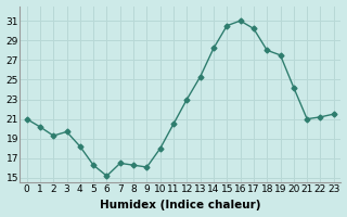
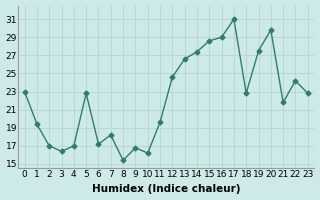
0: 21.0 -> 23.0
1: 20.2 -> 19.4
2: 19.3 -> 17.0
3: 19.7 -> 16.4
4: 18.2 -> 17.0
5: 16.3 -> 22.8
6: 15.2 -> 17.2
7: 16.5 -> 18.2
8: 16.3 -> 15.4
9: 16.1 -> 16.8
10: 18.0 -> 16.2
11: 20.5 -> 19.6
12: 23.0 -> 24.6
13: 25.3 -> 26.6
14: 28.2 -> 27.4
15: 30.5 -> 28.6
16: 31.0 -> 29.0
17: 30.2 -> 31.0
18: 28.0 -> 22.8
20: 24.2 -> 29.8
21: 21.0 -> 21.8
22: 21.2 -> 24.2
23: 21.5 -> 22.8
